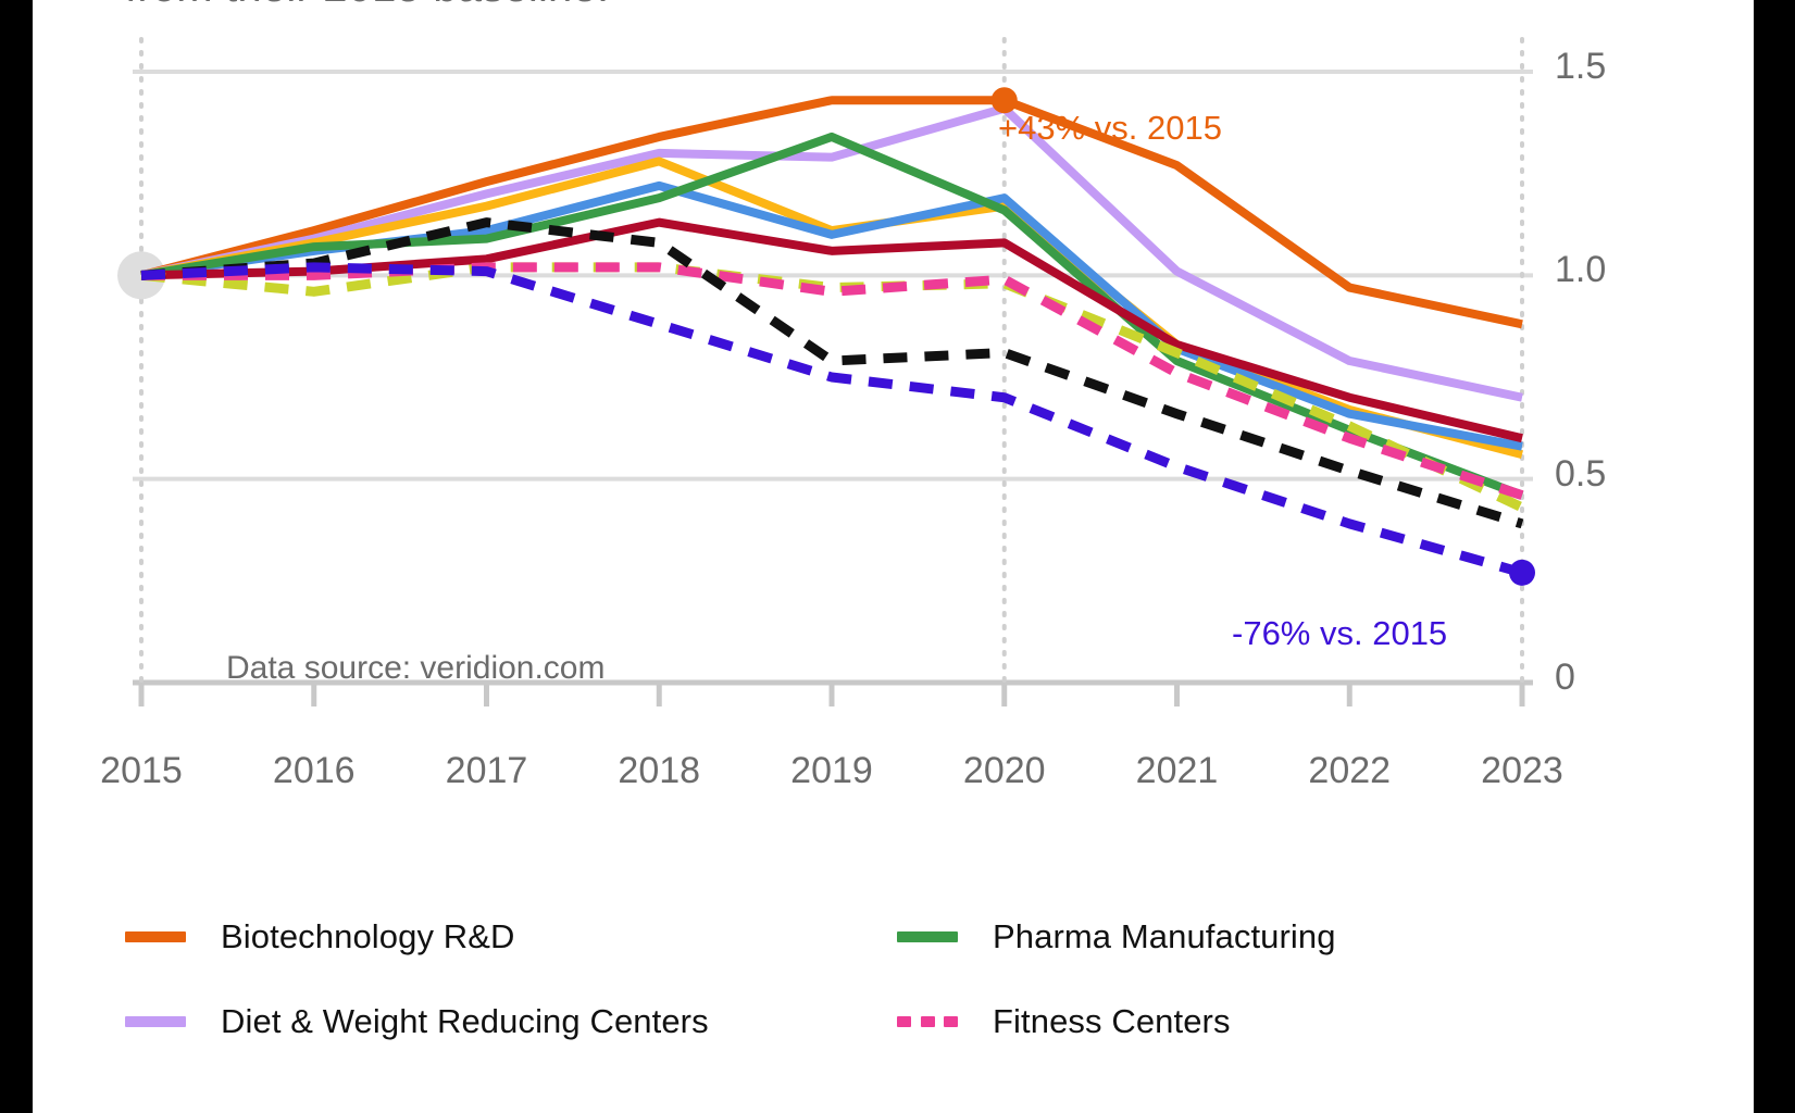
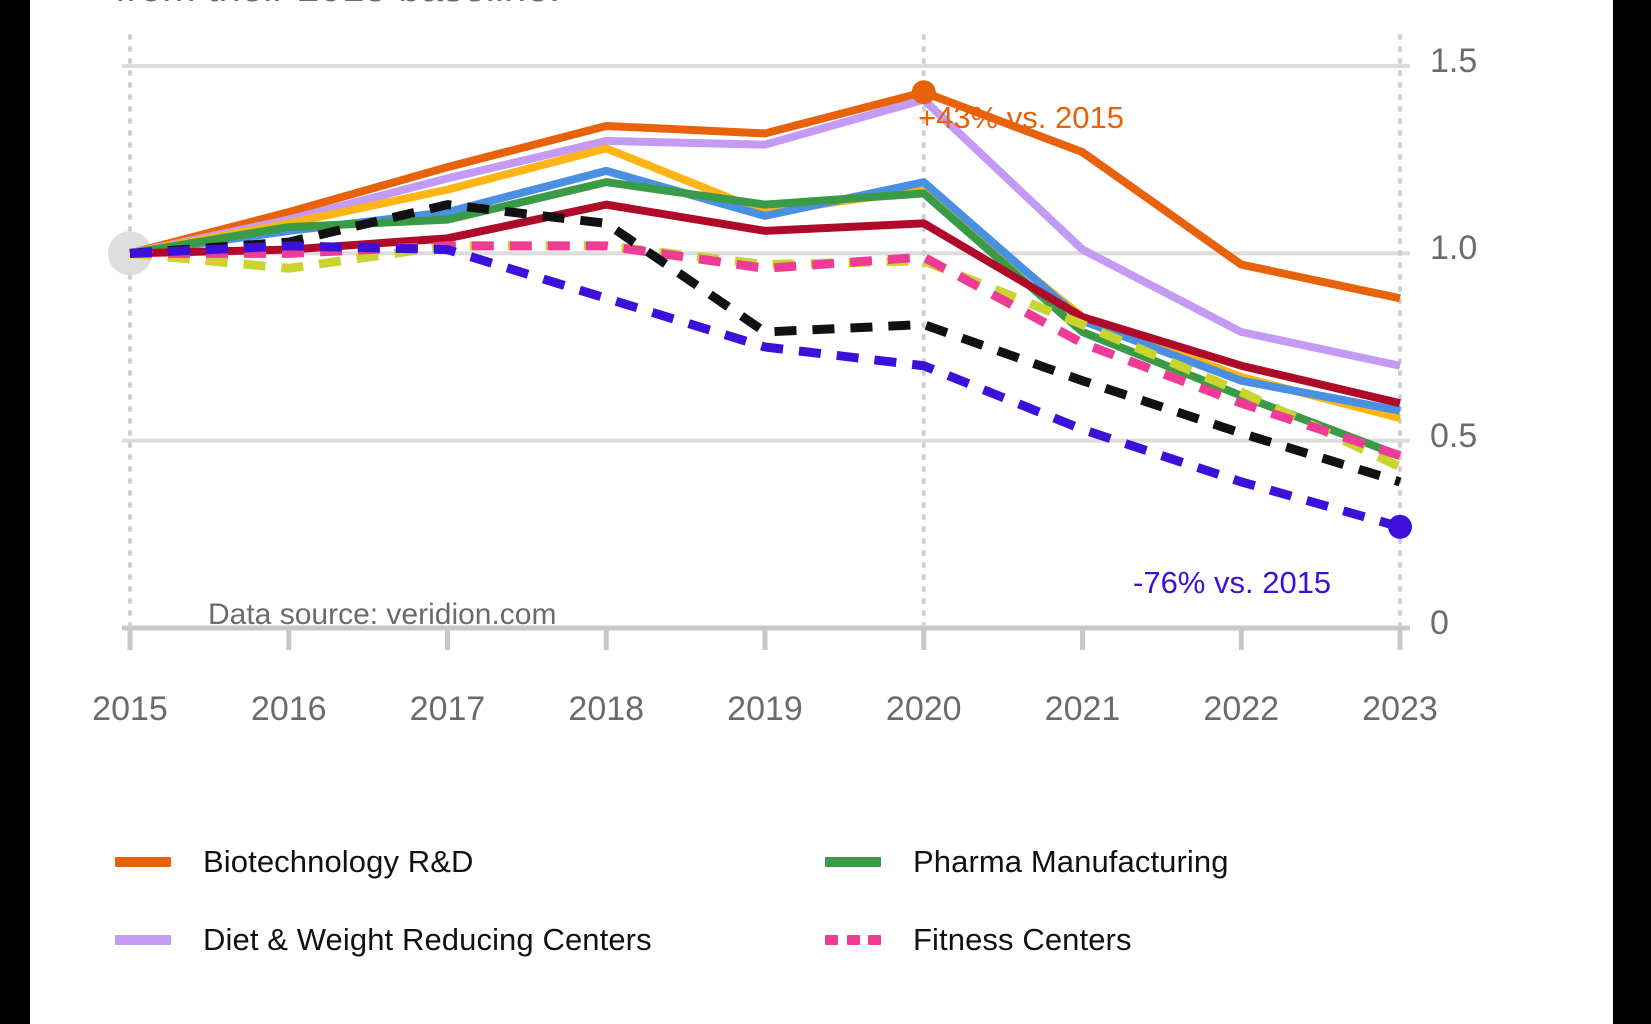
Biotechnology R&D/2019: 1.43 -> 1.32
Pharma Manufacturing/2019: 1.34 -> 1.13
